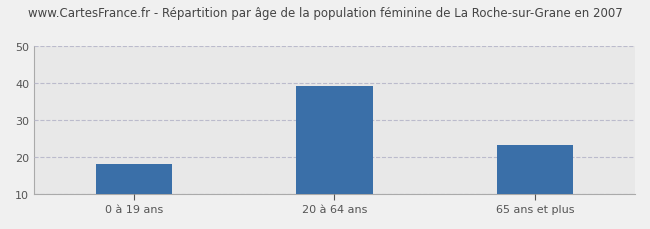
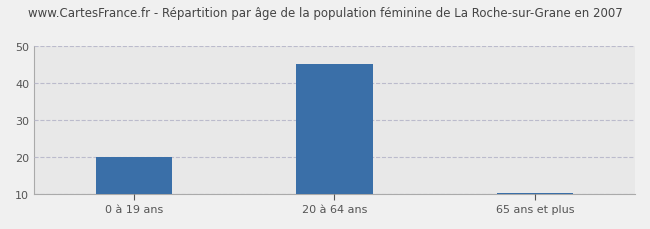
0 à 19 ans: 18.0 -> 20.0
20 à 64 ans: 39.0 -> 45.0
65 ans et plus: 23.0 -> 10.2
